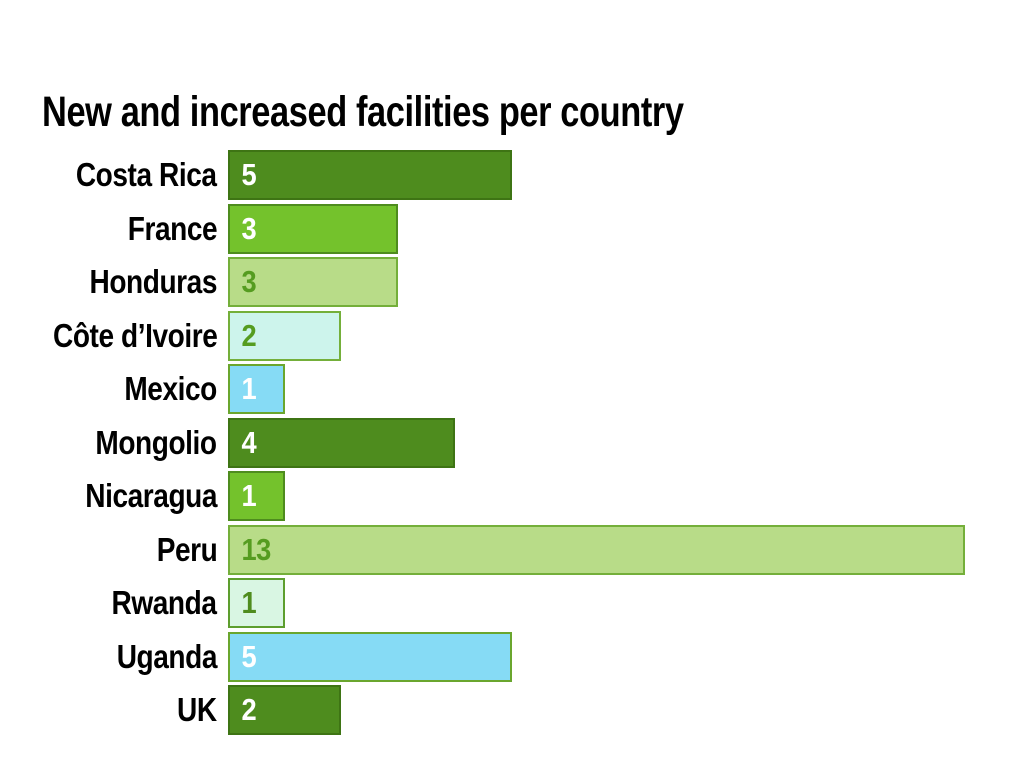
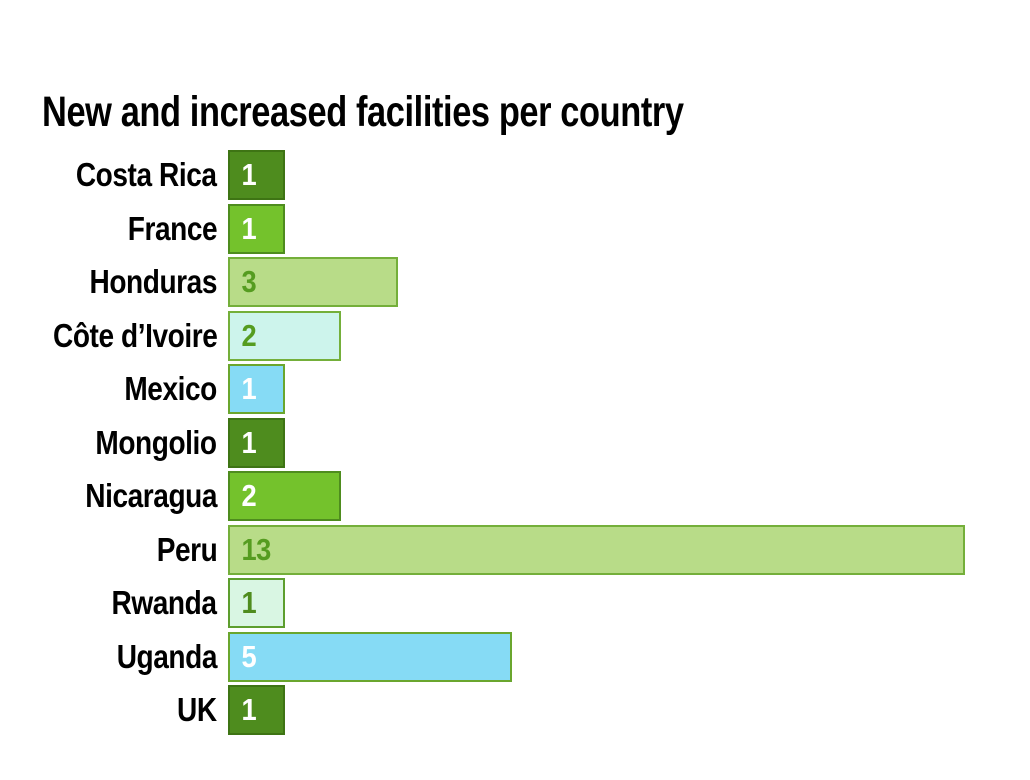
Costa Rica: 5 -> 1
France: 3 -> 1
Mongolio: 4 -> 1
Nicaragua: 1 -> 2
UK: 2 -> 1
